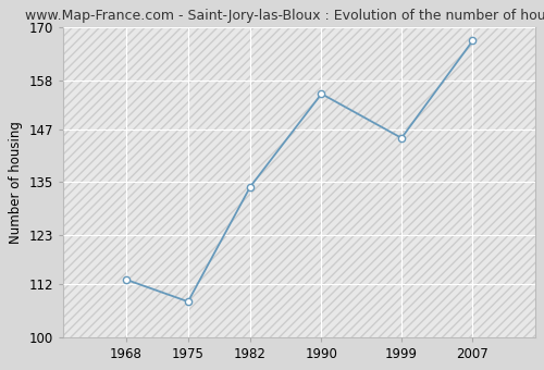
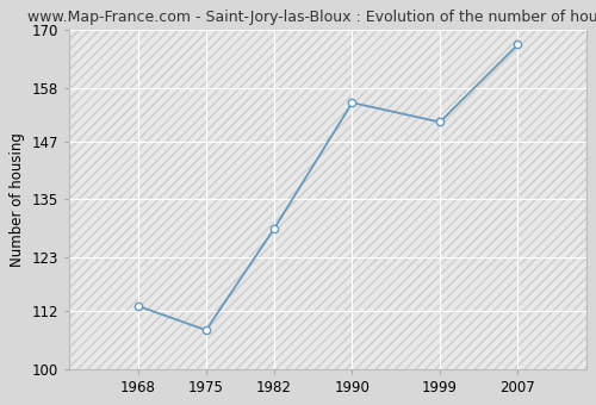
1982: 134 -> 129
1999: 145 -> 151
